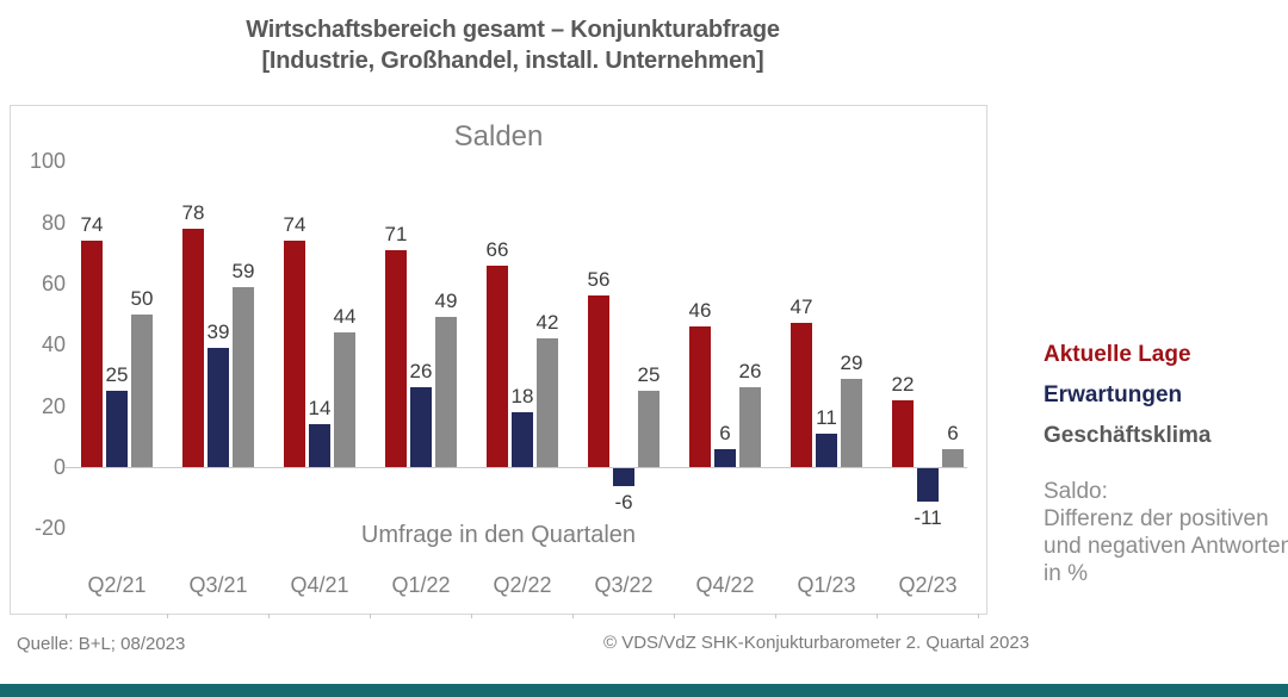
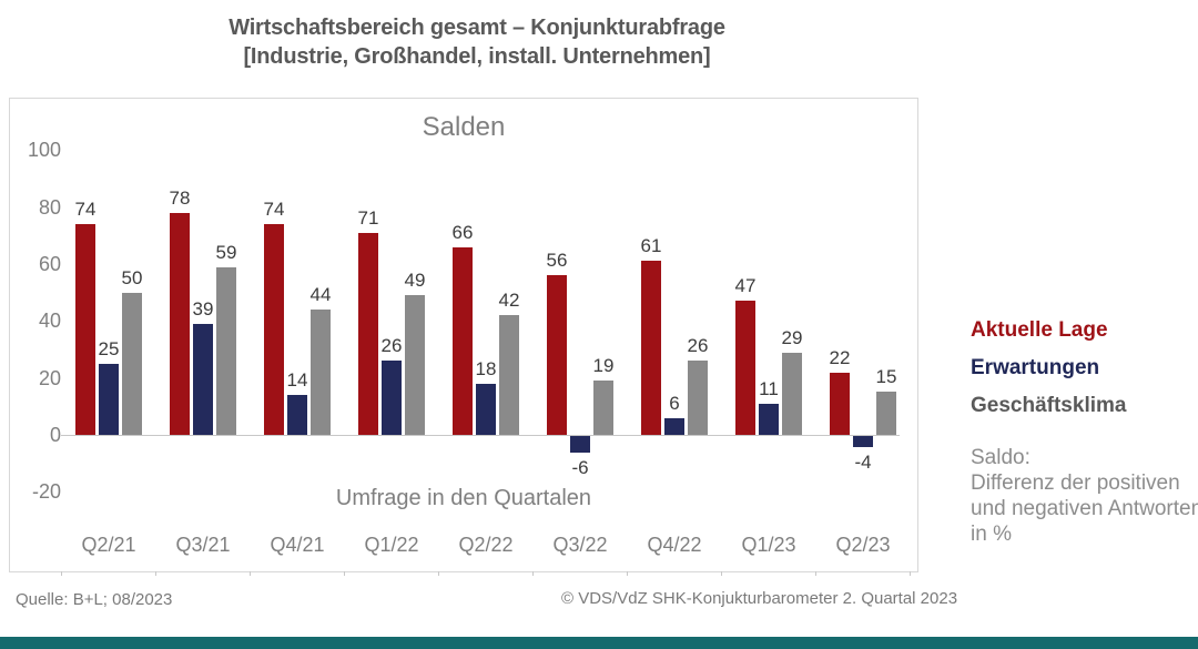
Geschäftsklima/Q3/22: 25 -> 19
Aktuelle Lage/Q4/22: 46 -> 61
Erwartungen/Q2/23: -11 -> -4
Geschäftsklima/Q2/23: 6 -> 15
